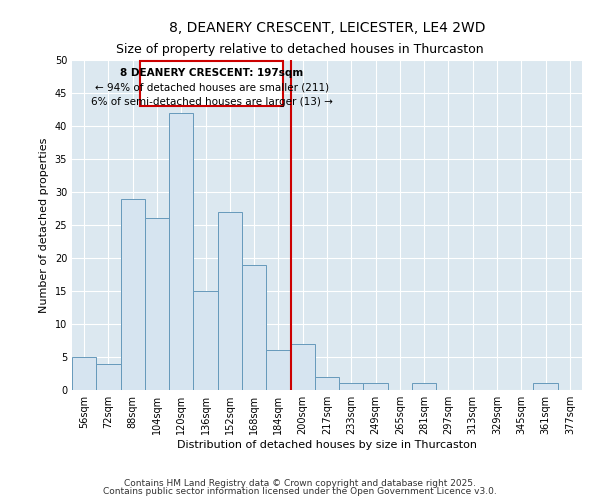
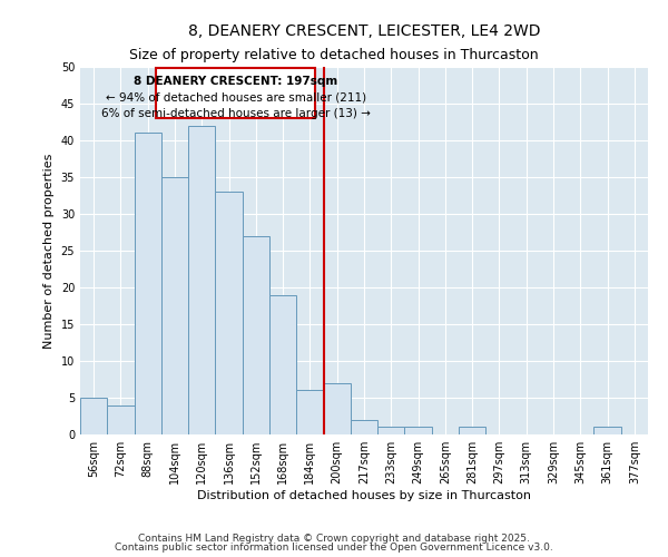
88sqm: 29 -> 41
104sqm: 26 -> 35
136sqm: 15 -> 33
